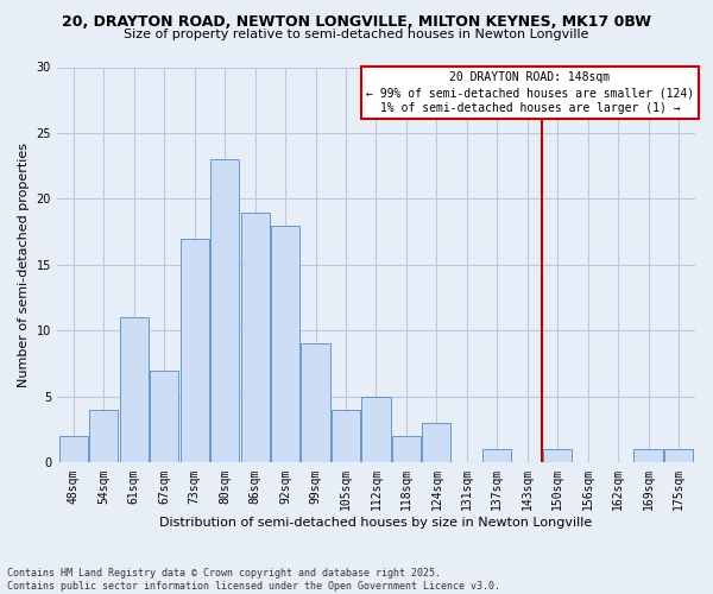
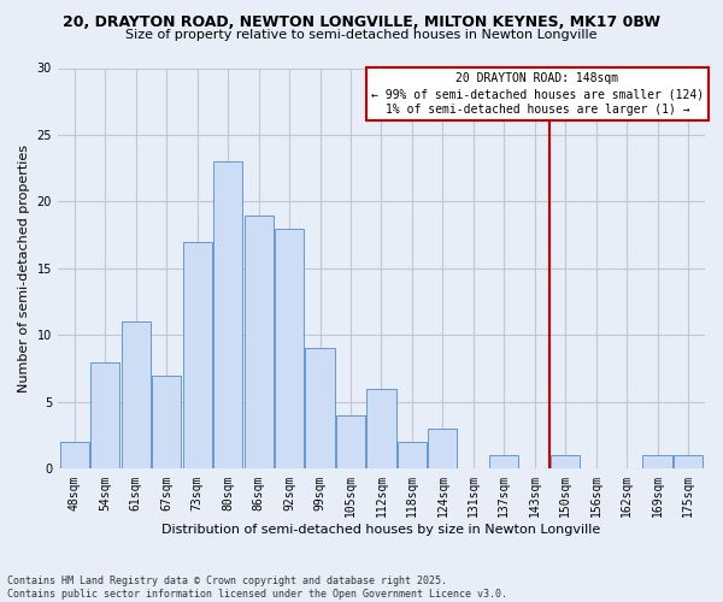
54sqm: 4 -> 8
112sqm: 5 -> 6
